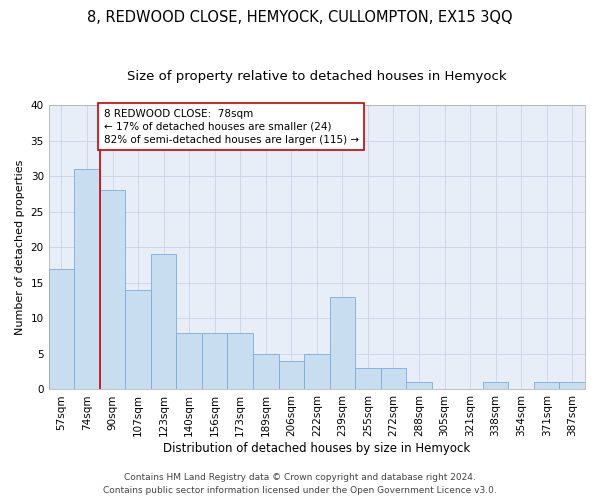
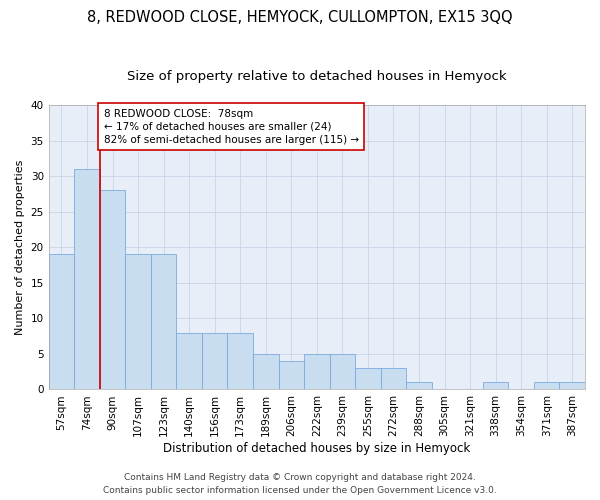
57sqm: 17 -> 19
107sqm: 14 -> 19
239sqm: 13 -> 5
